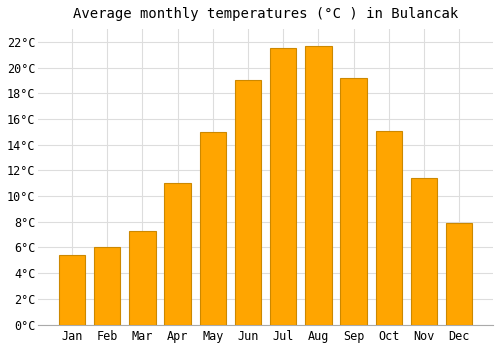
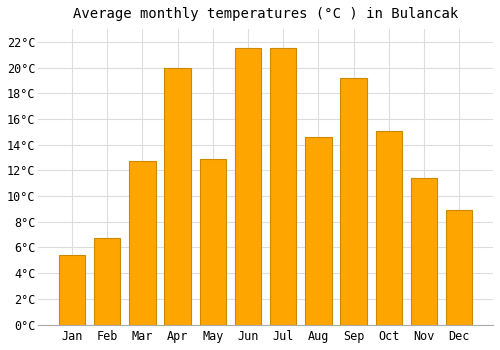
Feb: 6.0°C -> 6.7°C
Mar: 7.3°C -> 12.7°C
Apr: 11.0°C -> 20.0°C
May: 15.0°C -> 12.9°C
Jun: 19.0°C -> 21.5°C
Aug: 21.7°C -> 14.6°C
Dec: 7.9°C -> 8.9°C
